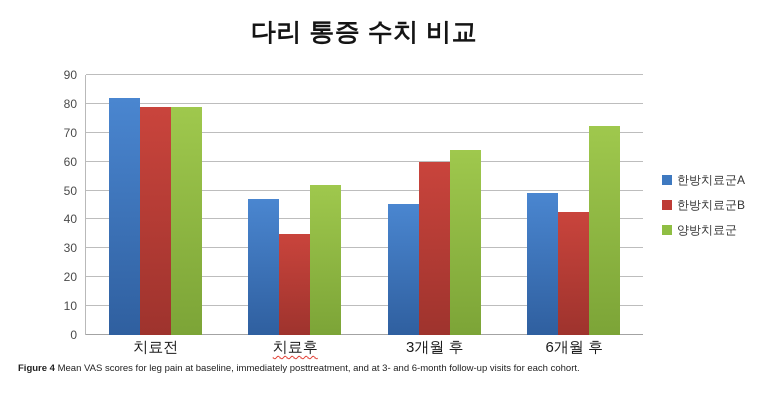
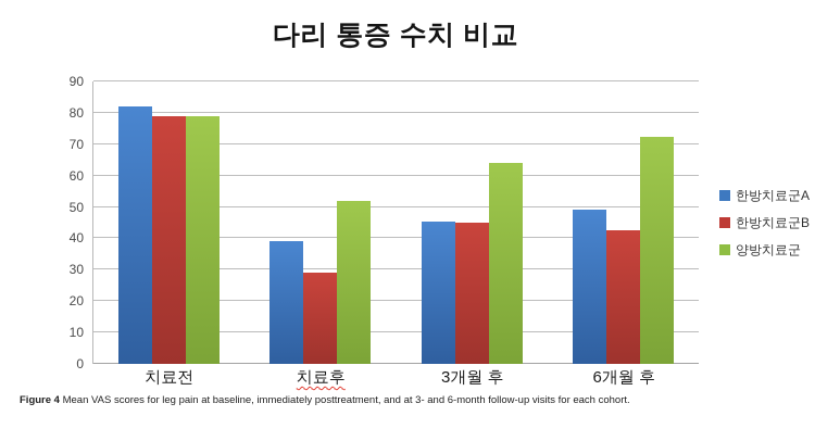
한방치료군A/치료후: 47 -> 39
한방치료군B/치료후: 35 -> 29
한방치료군B/3개월 후: 60 -> 45
